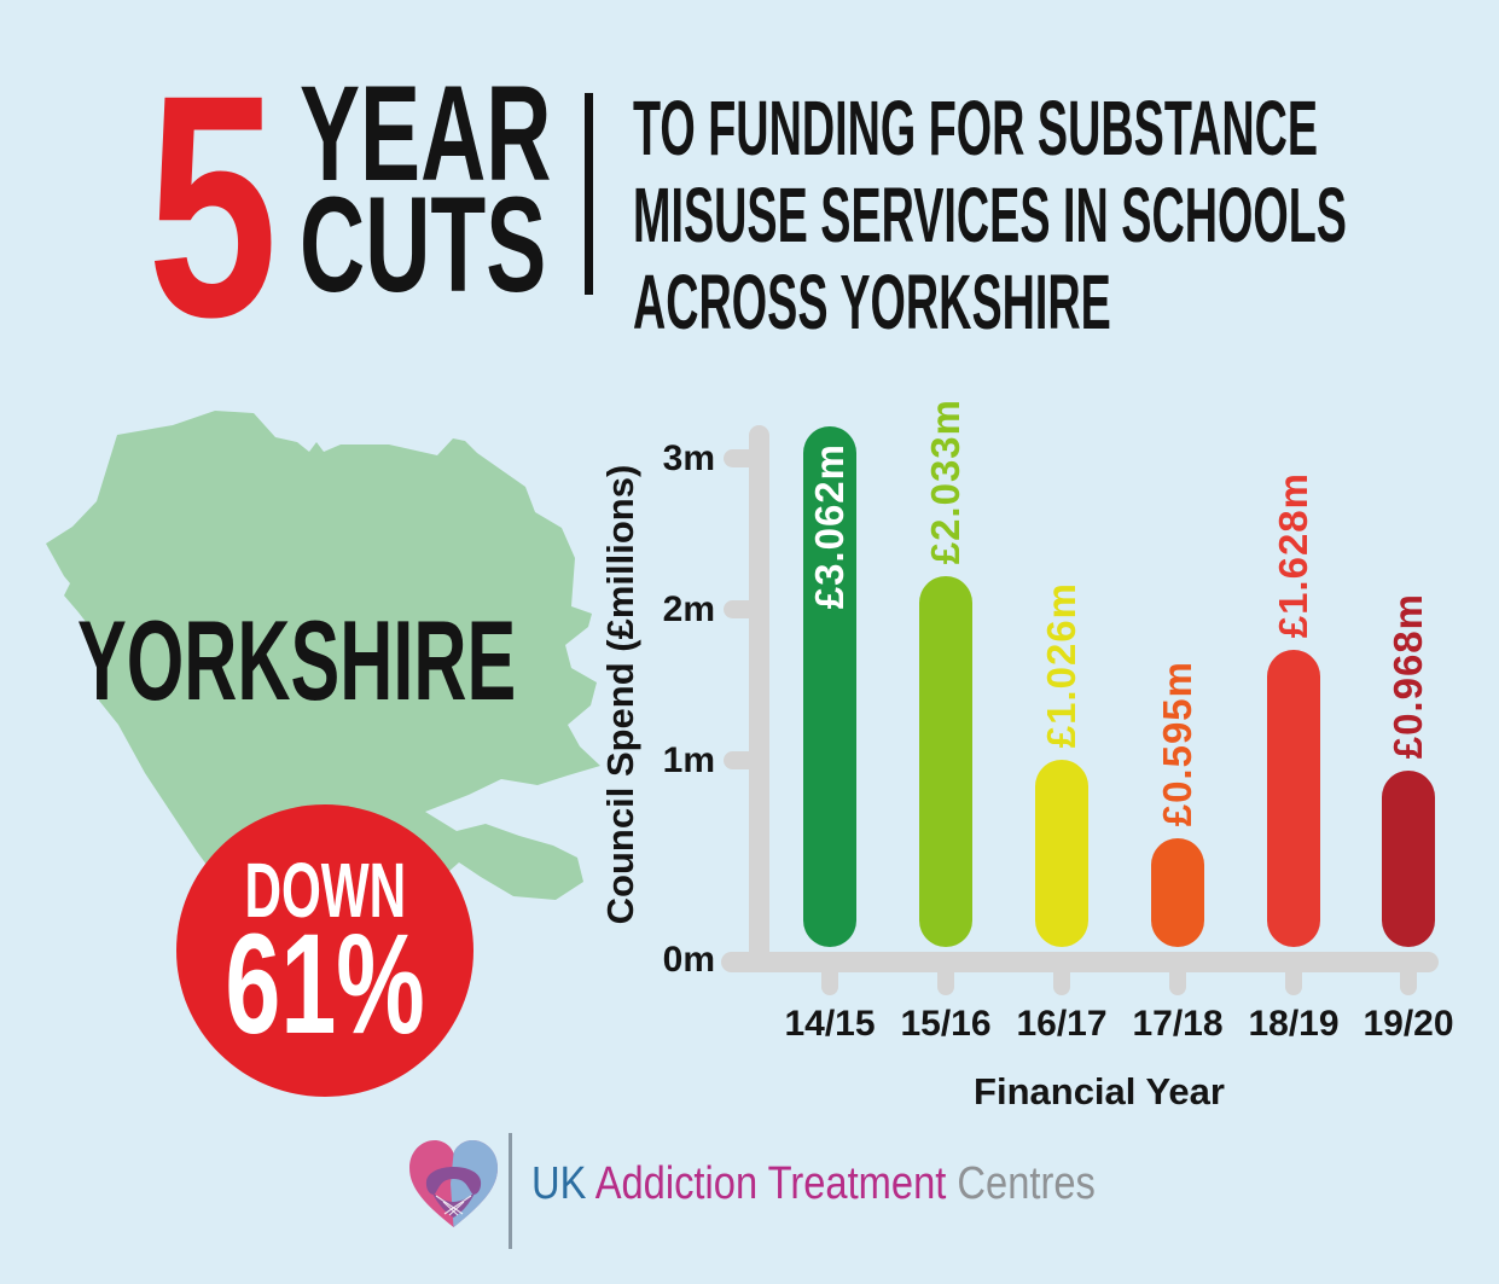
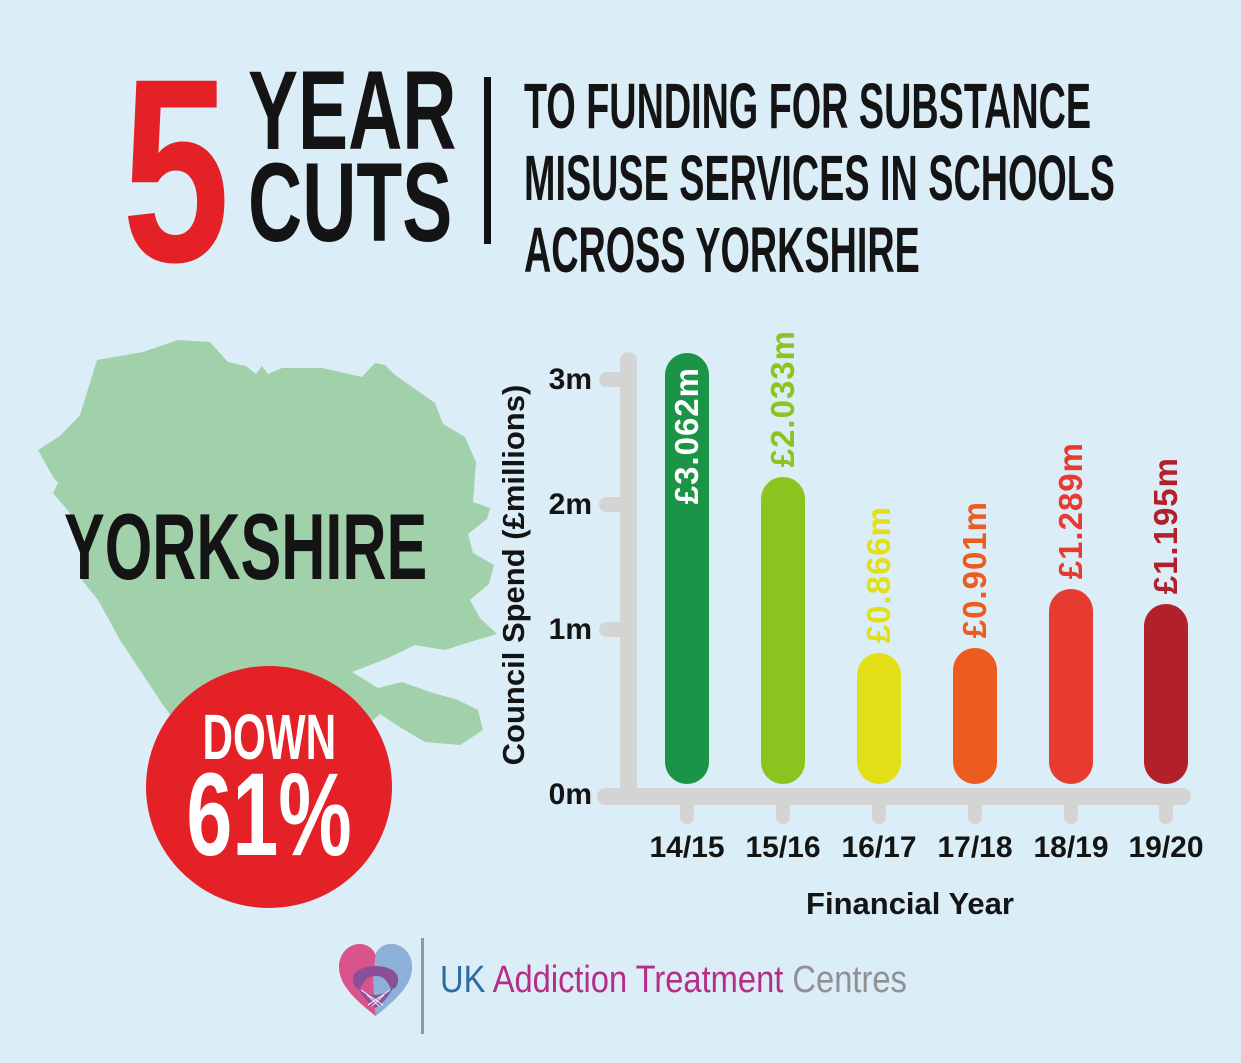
16/17: £1.026m -> £0.866m
17/18: £0.595m -> £0.901m
18/19: £1.628m -> £1.289m
19/20: £0.968m -> £1.195m
